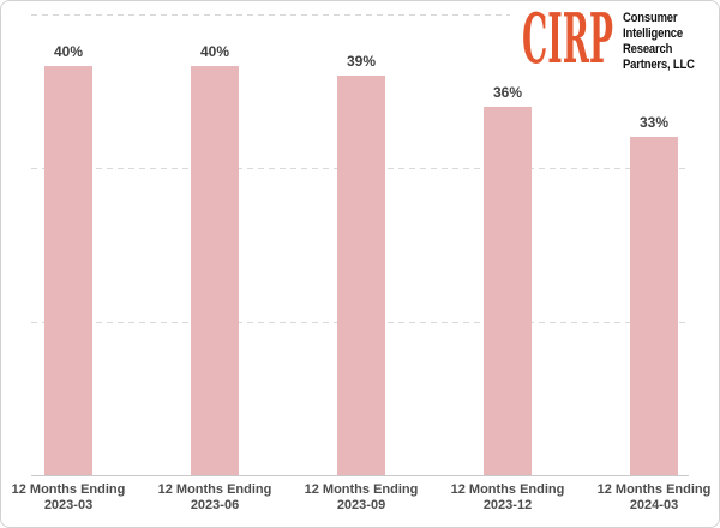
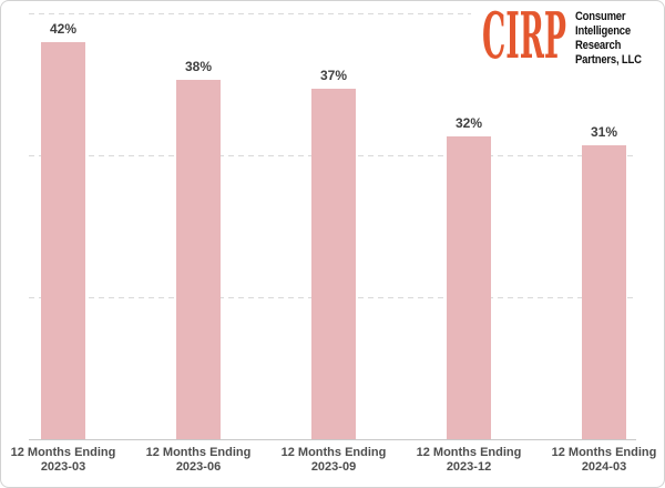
12 Months Ending 2023-03: 40% -> 42%
12 Months Ending 2023-06: 40% -> 38%
12 Months Ending 2023-09: 39% -> 37%
12 Months Ending 2023-12: 36% -> 32%
12 Months Ending 2024-03: 33% -> 31%
